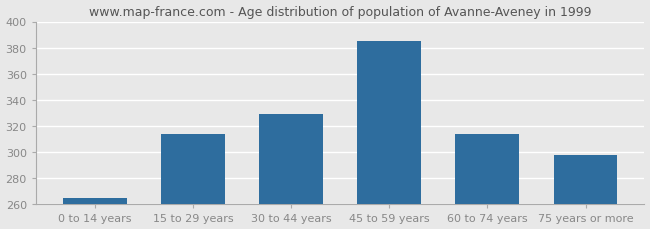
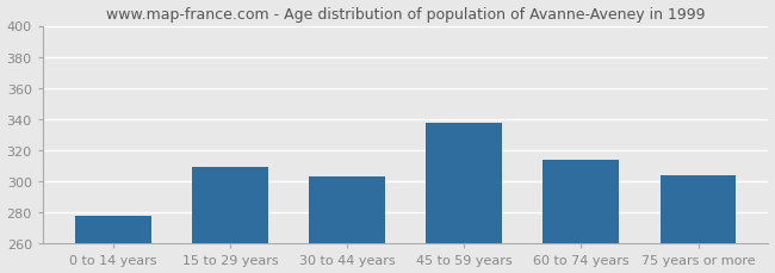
0 to 14 years: 265 -> 278
15 to 29 years: 314 -> 309
30 to 44 years: 329 -> 303
45 to 59 years: 385 -> 338
75 years or more: 298 -> 304
